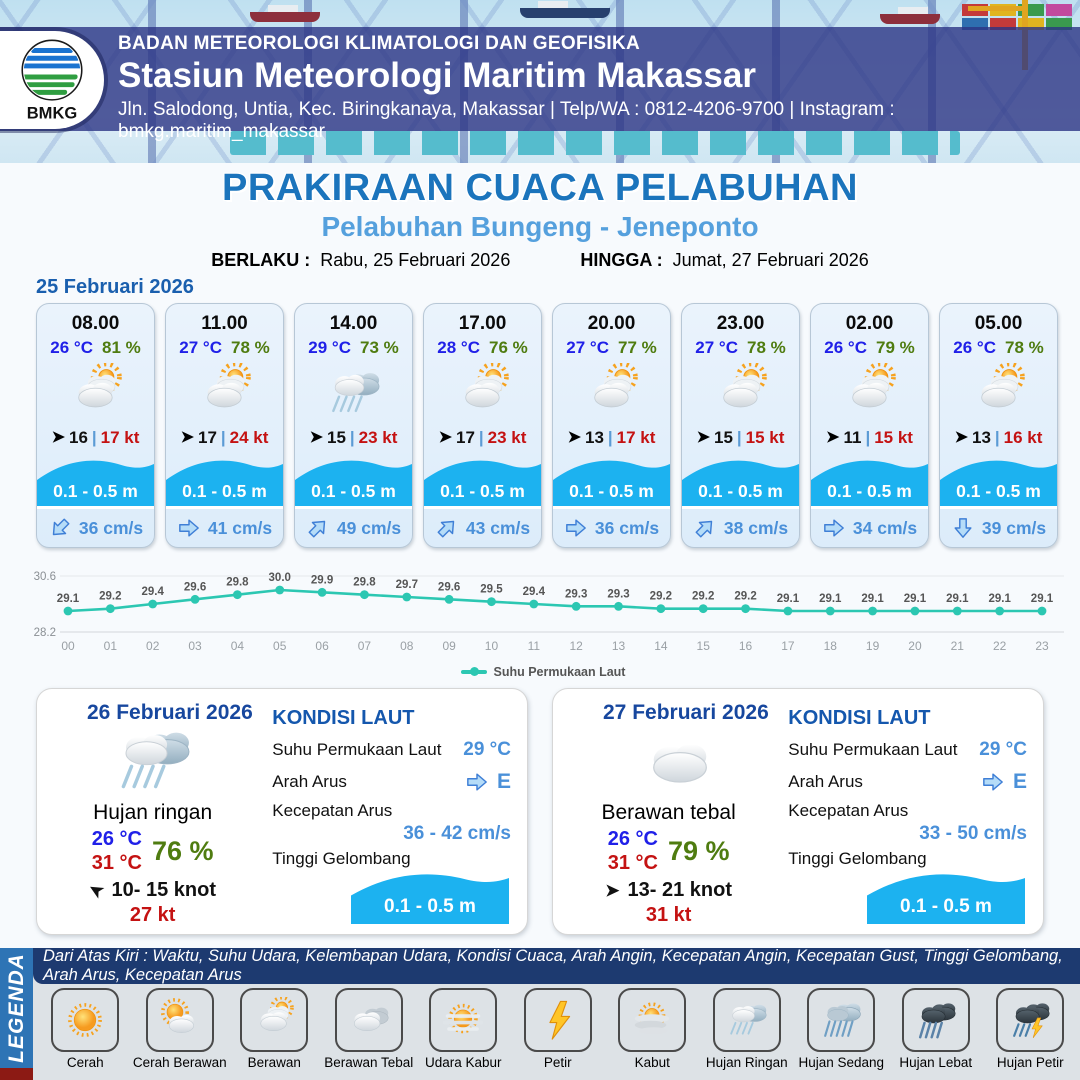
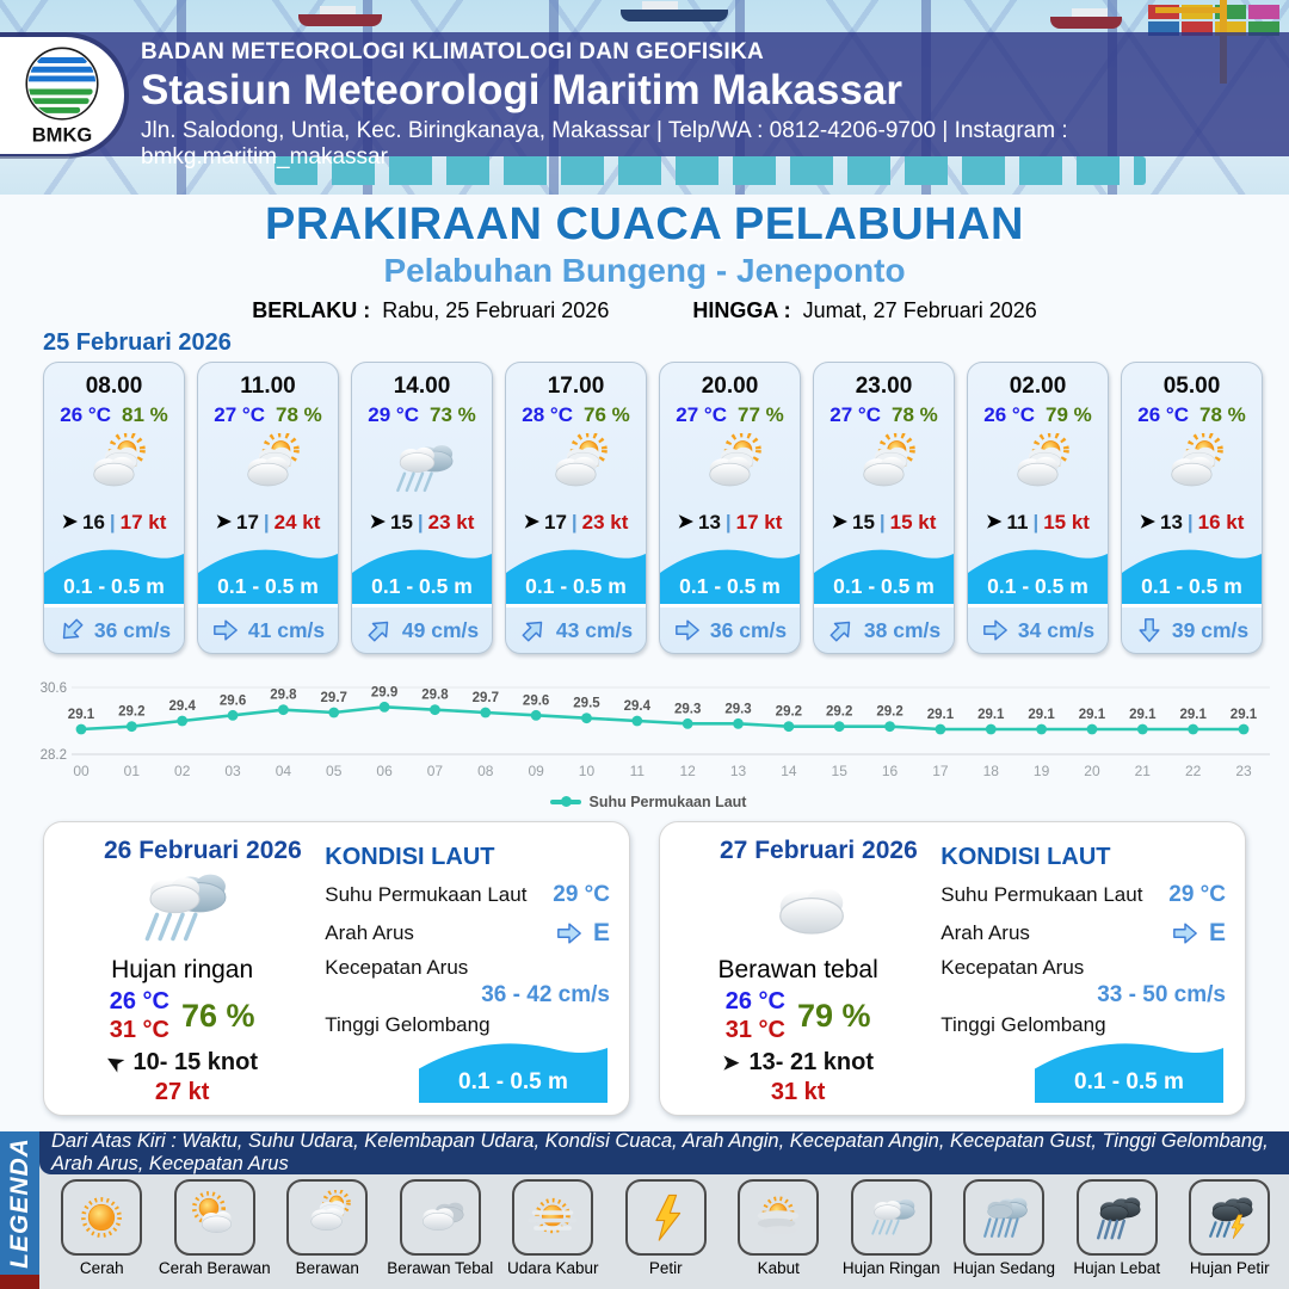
05: 30.0 -> 29.7
